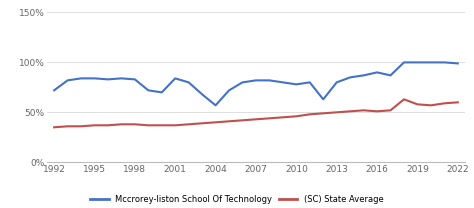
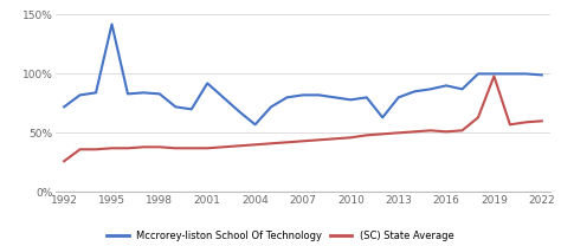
(SC) State Average/1992: 35% -> 26%
Mccrorey-liston School Of Technology/1995: 84% -> 142%
Mccrorey-liston School Of Technology/2001: 84% -> 92%
(SC) State Average/2019: 58% -> 98%
